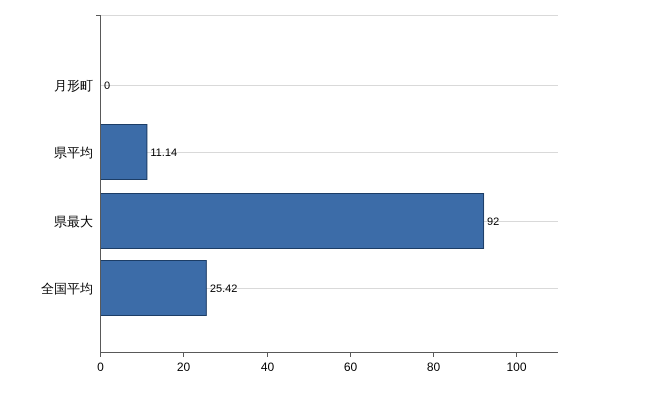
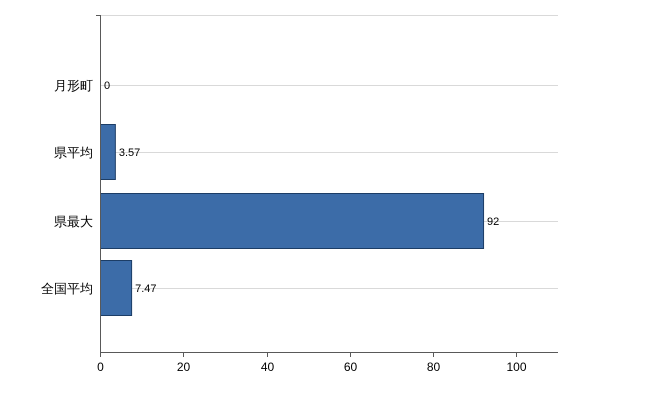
県平均: 11.14 -> 3.57
全国平均: 25.42 -> 7.47
